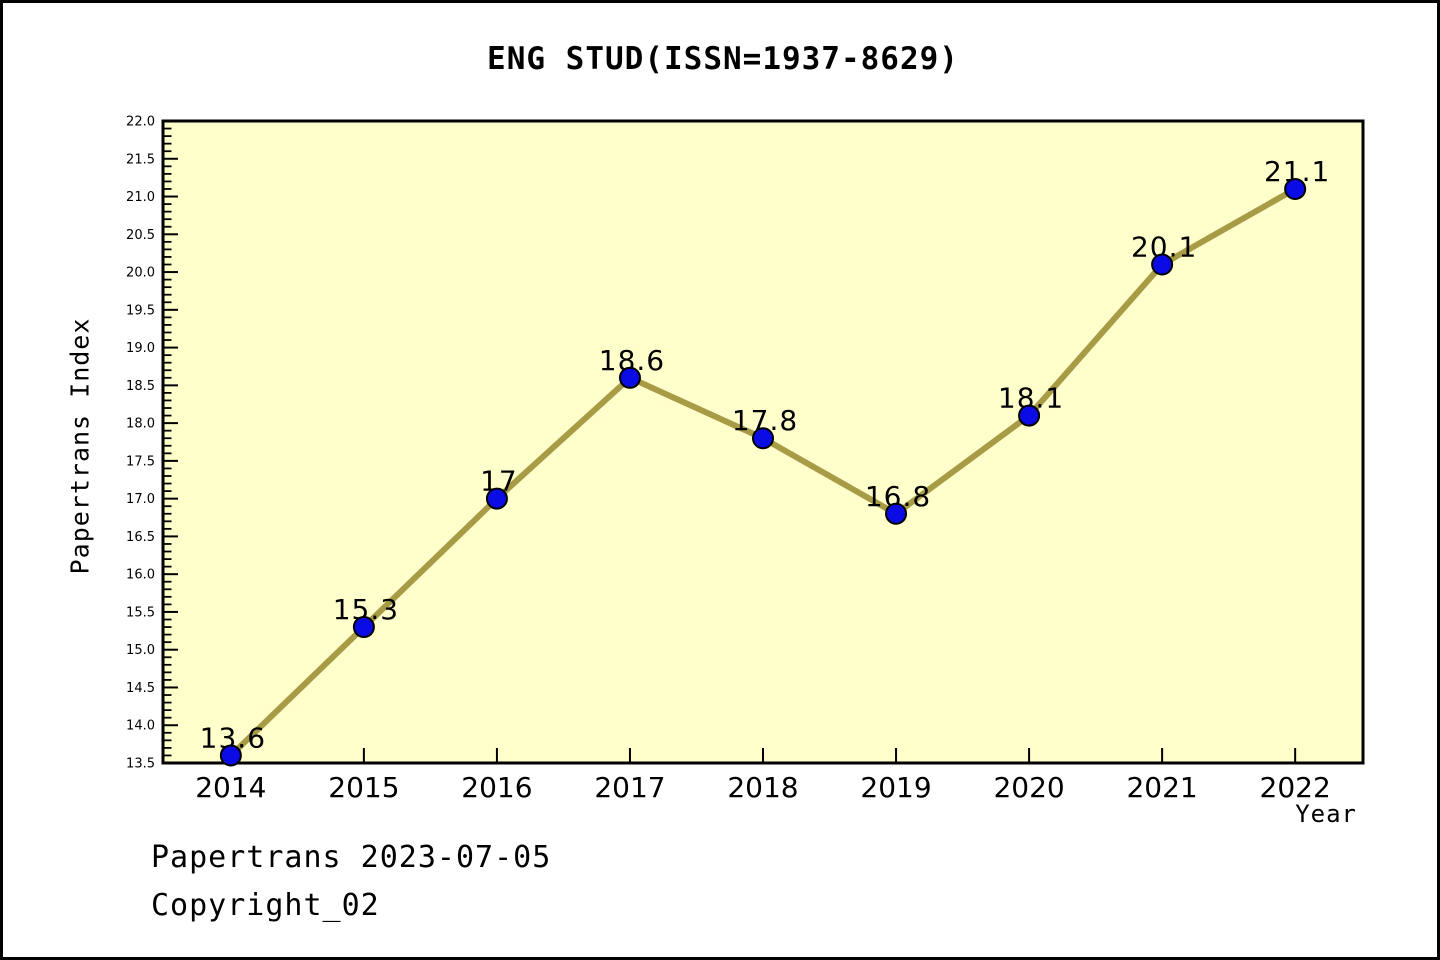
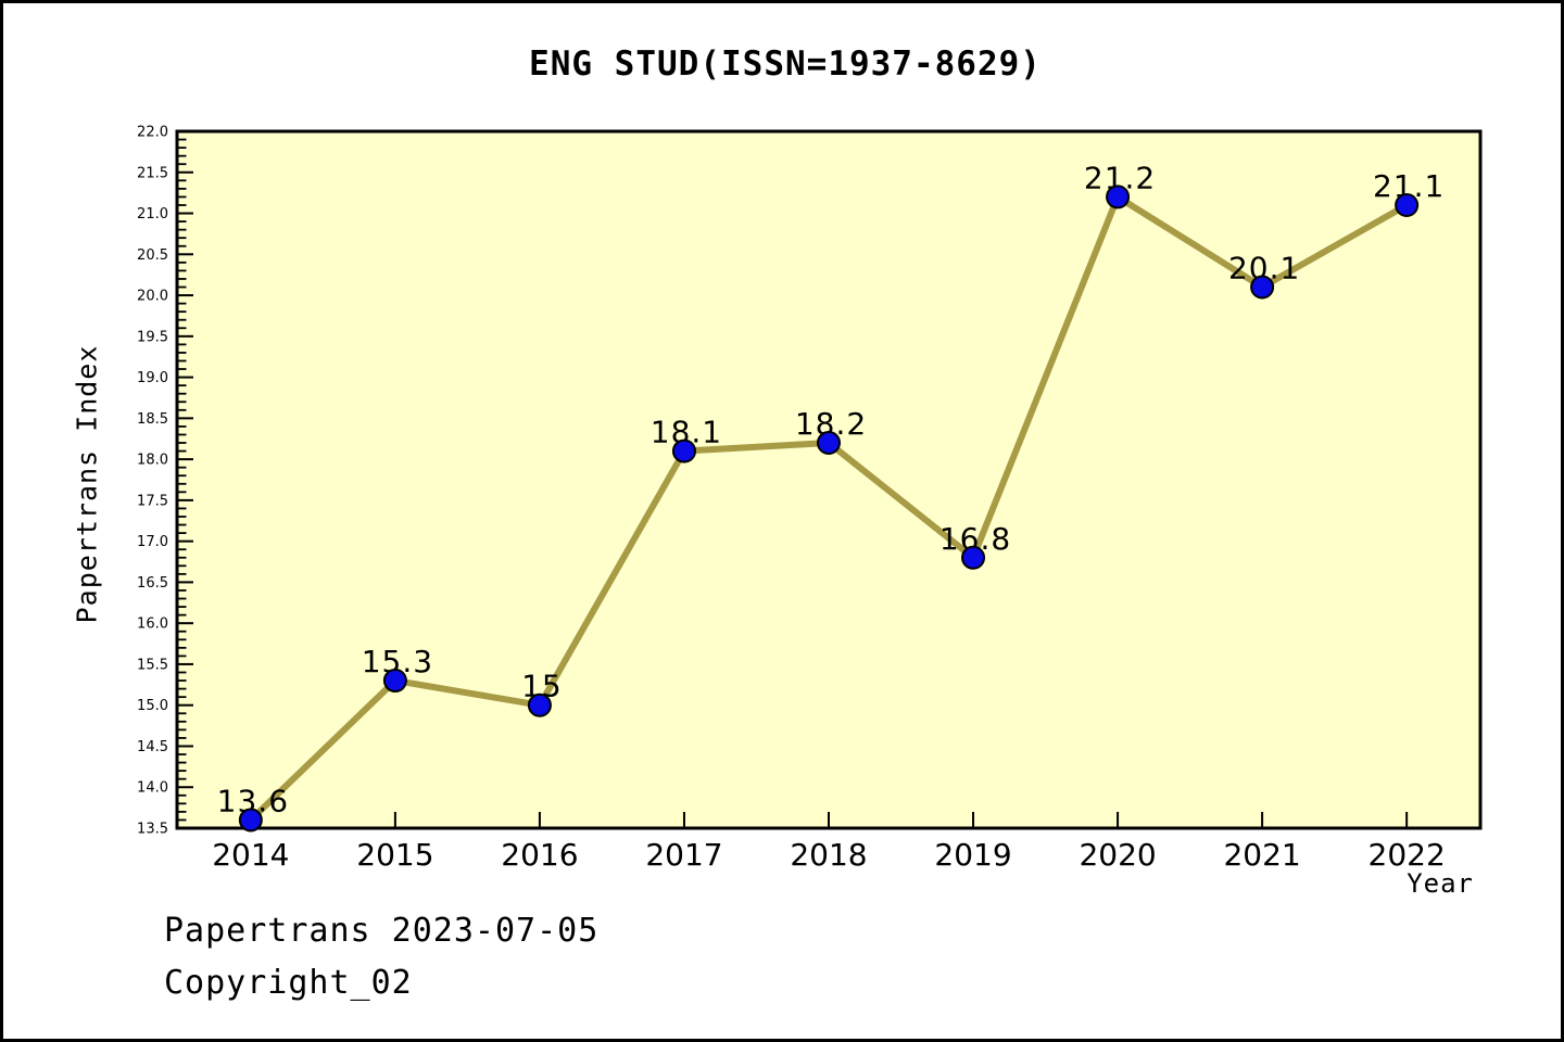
2016: 17 -> 15
2017: 18.6 -> 18.1
2018: 17.8 -> 18.2
2020: 18.1 -> 21.2
